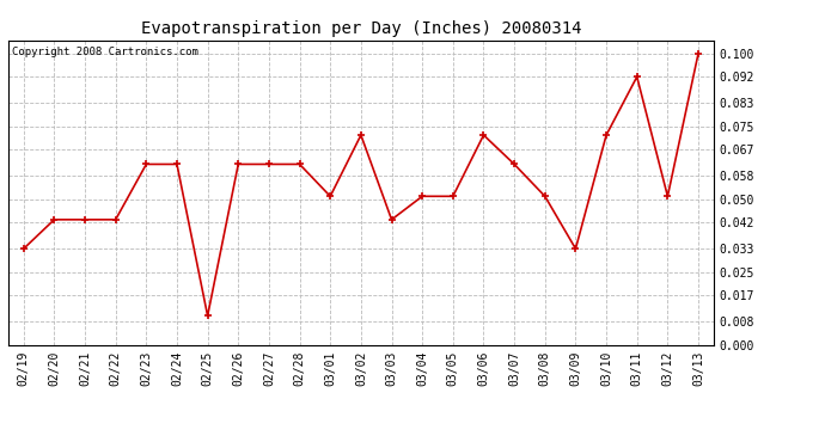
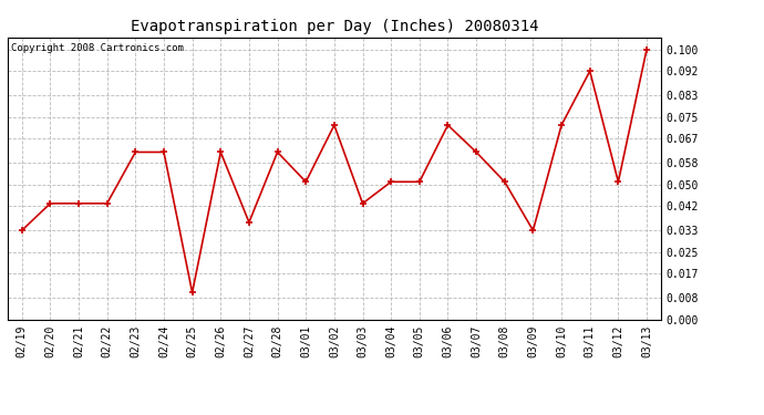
02/27: 0.062 -> 0.036
